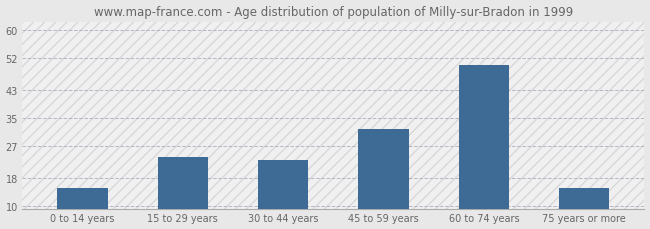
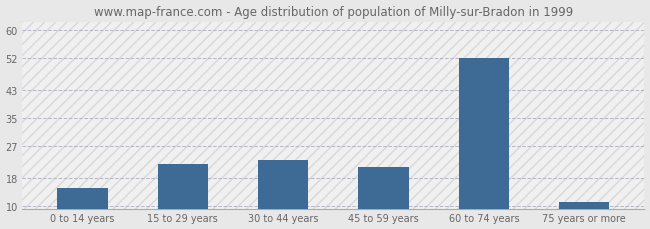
15 to 29 years: 24 -> 22
45 to 59 years: 32 -> 21
60 to 74 years: 50 -> 52
75 years or more: 15 -> 11
